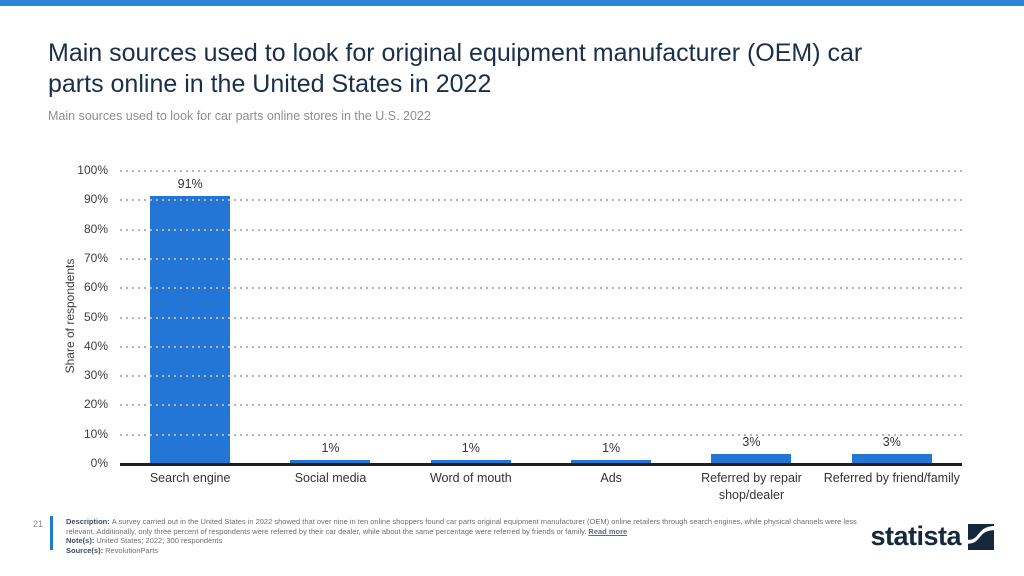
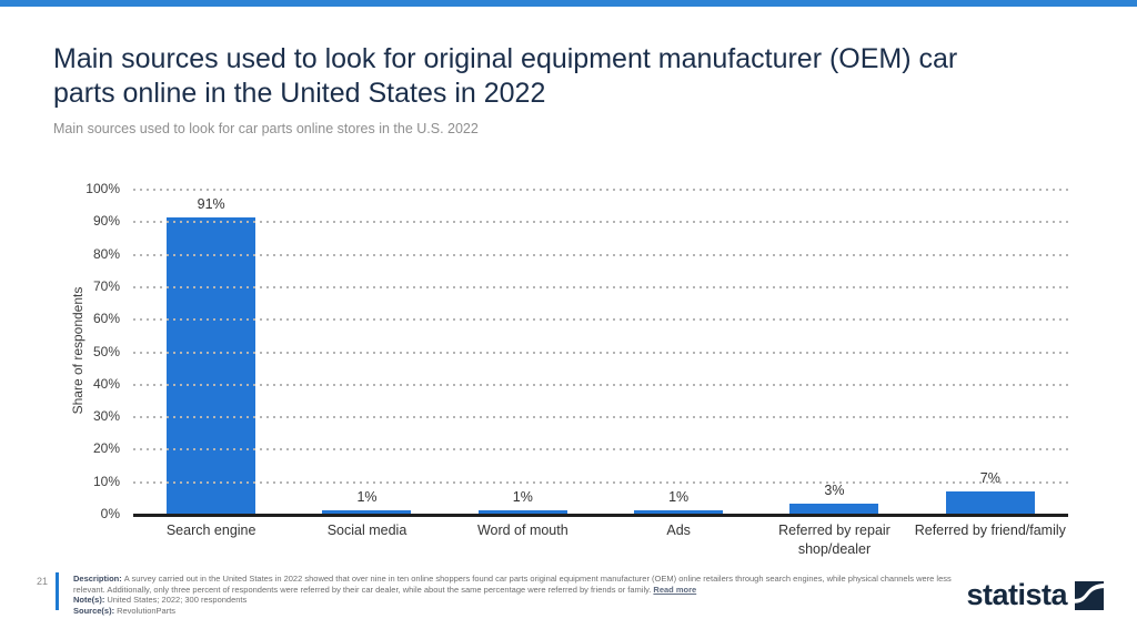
Referred by friend/family: 3% -> 7%
